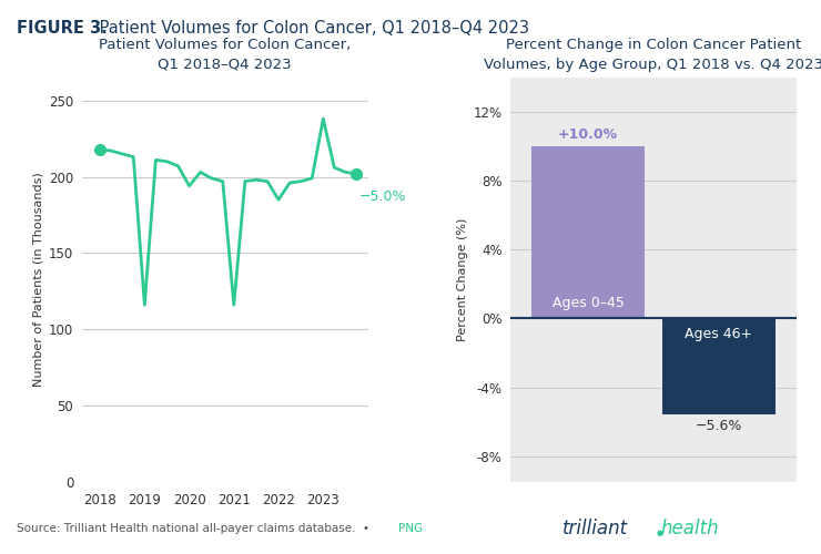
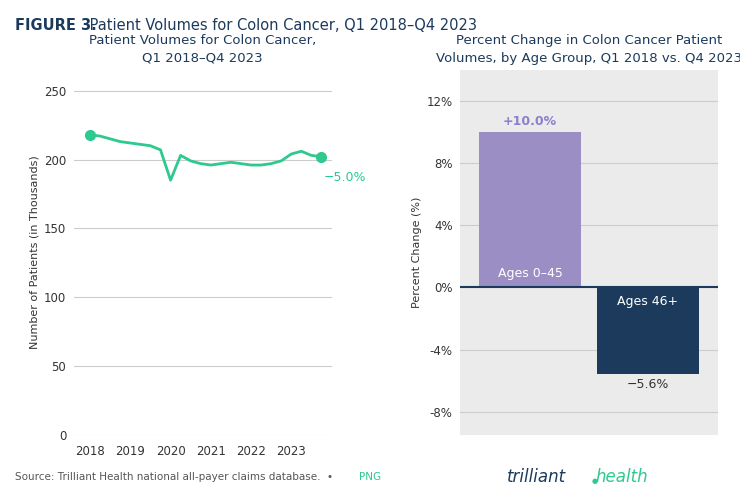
Patient Volumes for Colon Cancer, Q1 2018–Q4 2023/2019: 116 -> 212
Patient Volumes for Colon Cancer, Q1 2018–Q4 2023/2020: 194 -> 185
Patient Volumes for Colon Cancer, Q1 2018–Q4 2023/2021: 116 -> 196
Patient Volumes for Colon Cancer, Q1 2018–Q4 2023/2022: 185 -> 196
Patient Volumes for Colon Cancer, Q1 2018–Q4 2023/2023: 238 -> 204
